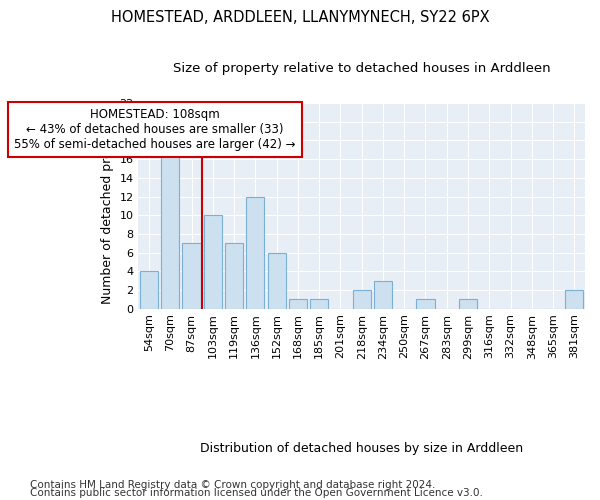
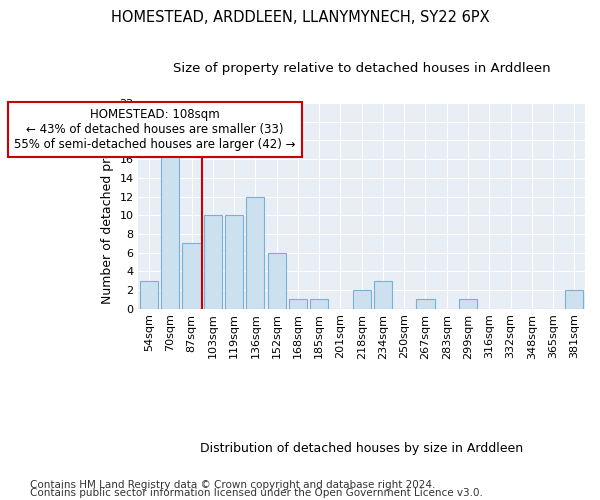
54sqm: 4 -> 3
119sqm: 7 -> 10
